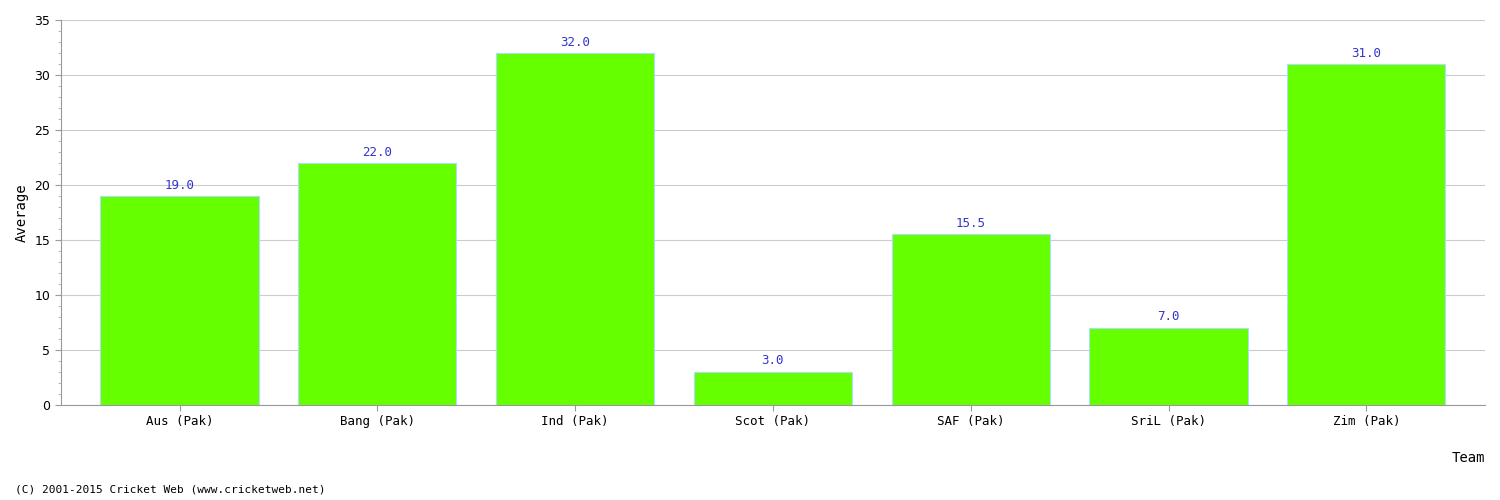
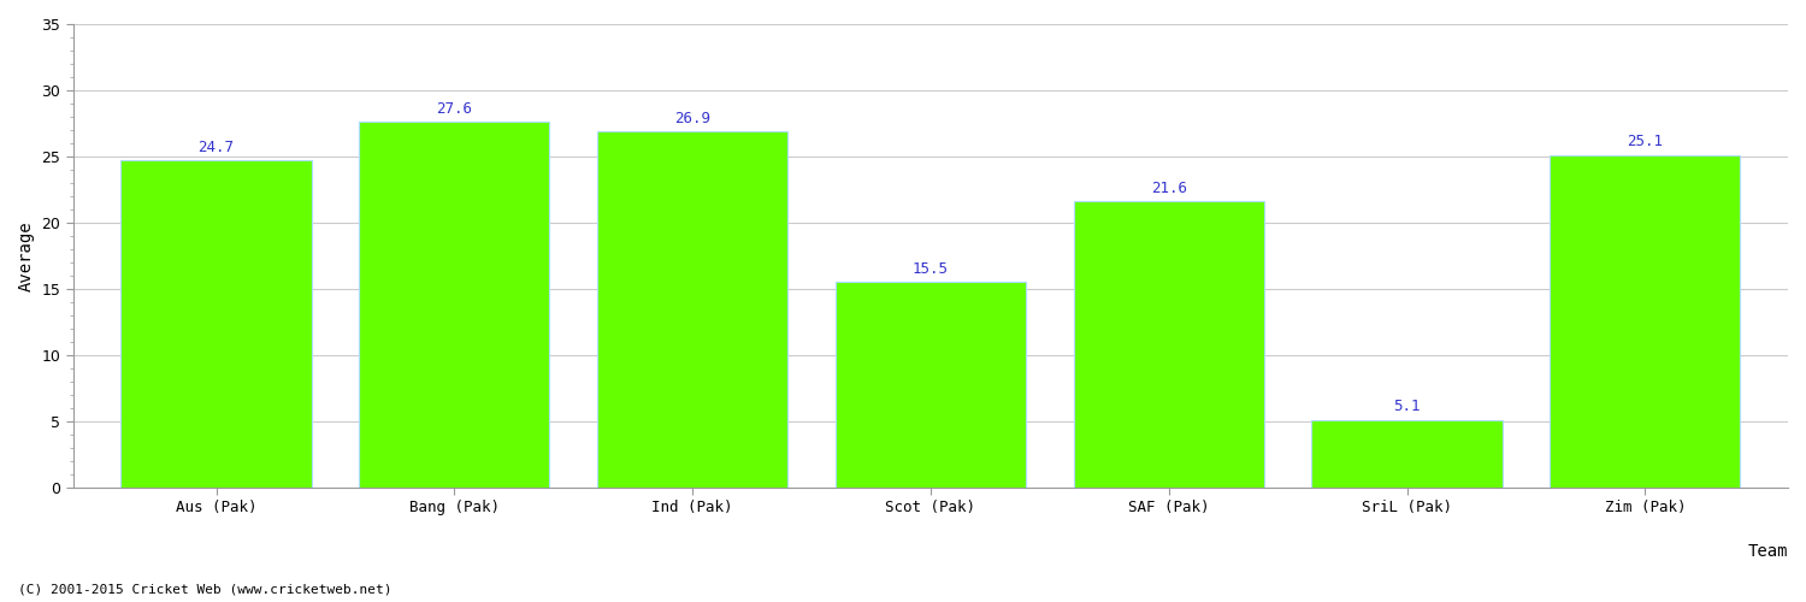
Aus (Pak): 19.0 -> 24.7
Bang (Pak): 22.0 -> 27.6
Ind (Pak): 32.0 -> 26.9
Scot (Pak): 3.0 -> 15.5
SAF (Pak): 15.5 -> 21.6
SriL (Pak): 7.0 -> 5.1
Zim (Pak): 31.0 -> 25.1
